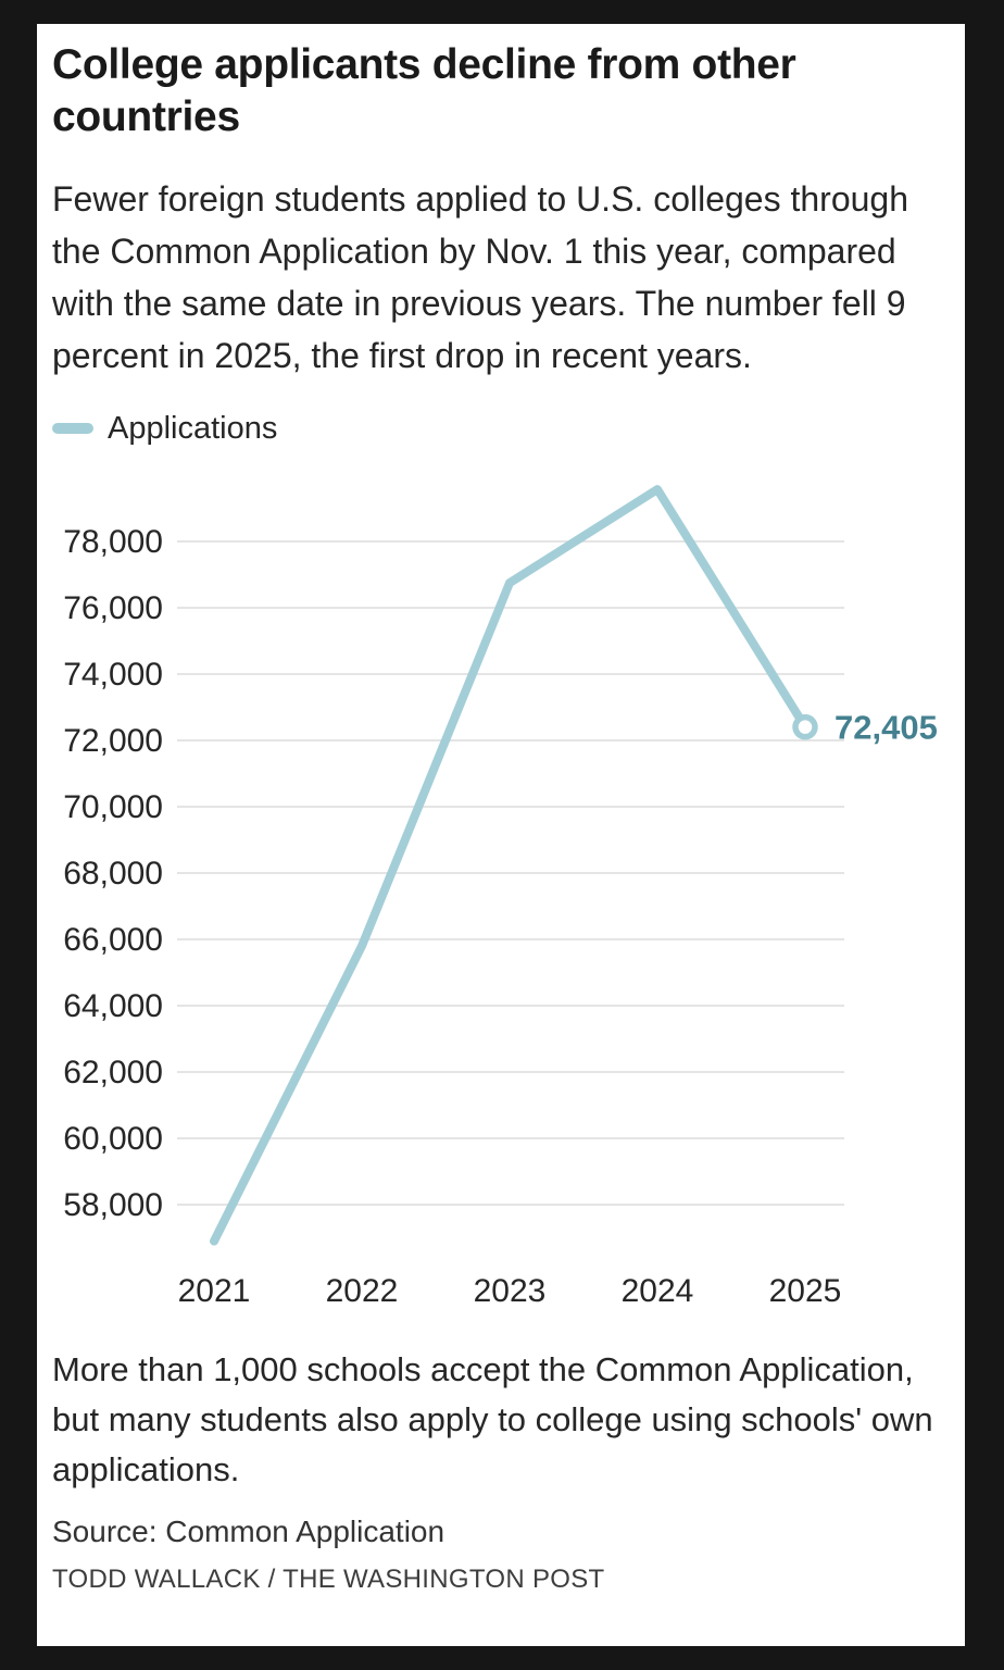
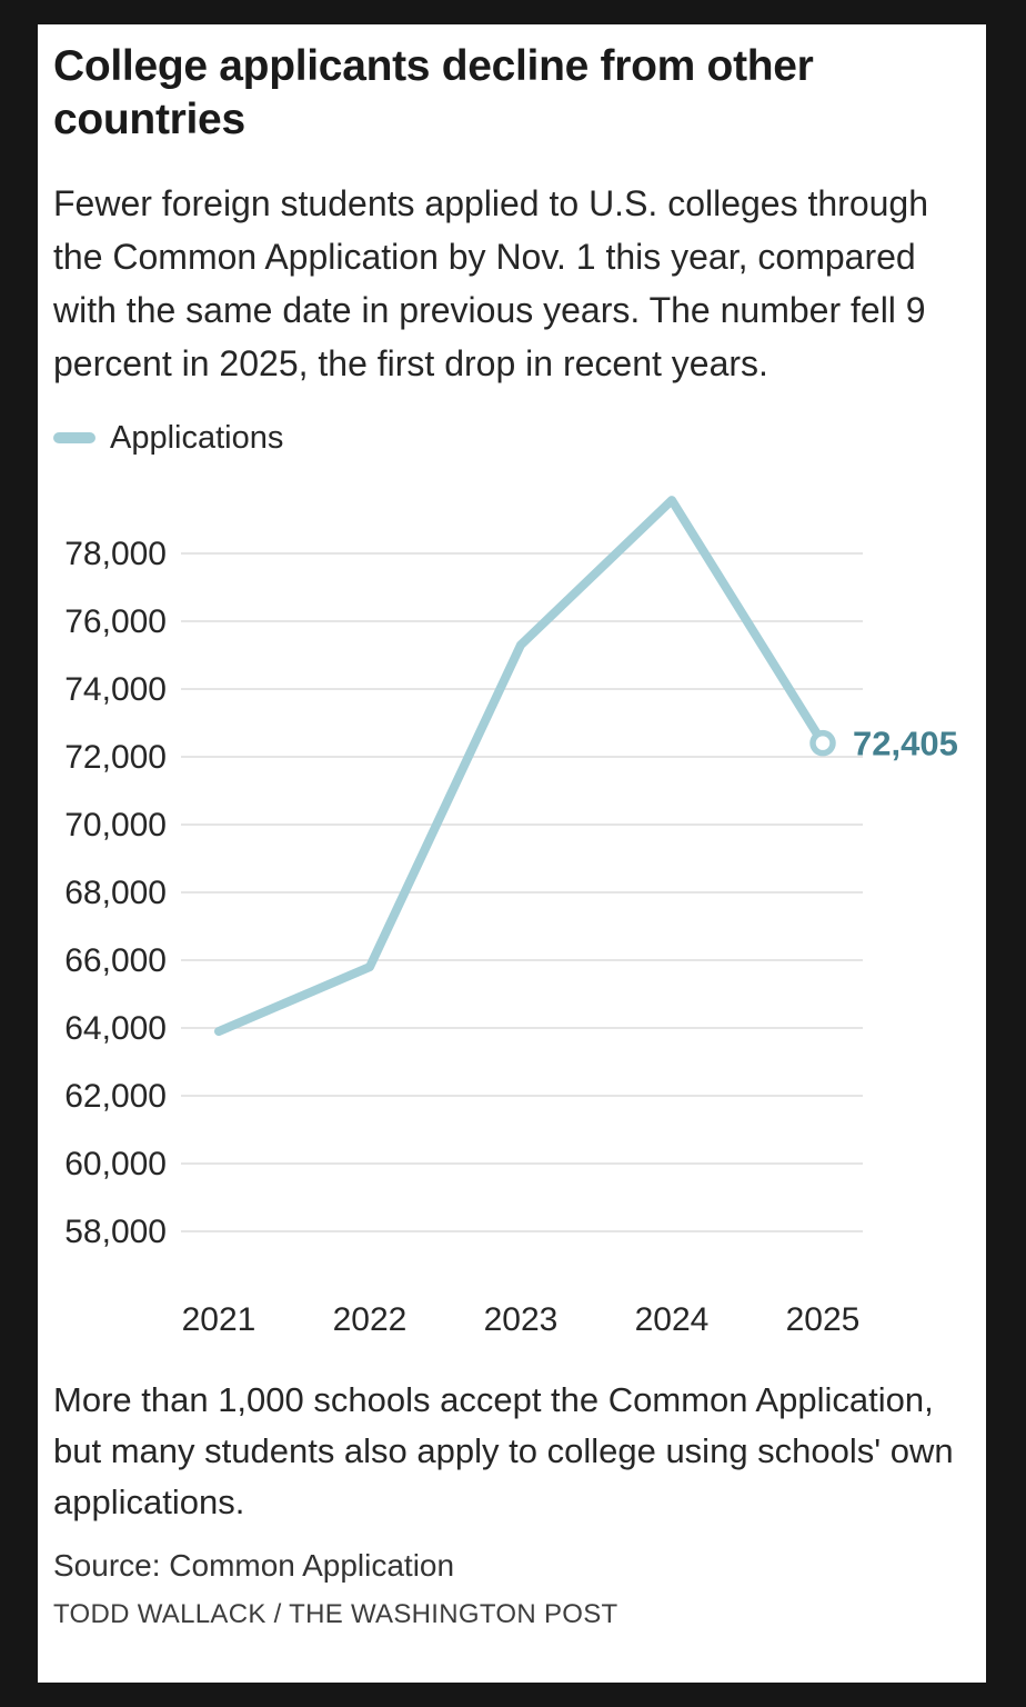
2021: 56900 -> 63900
2023: 76800 -> 75300
